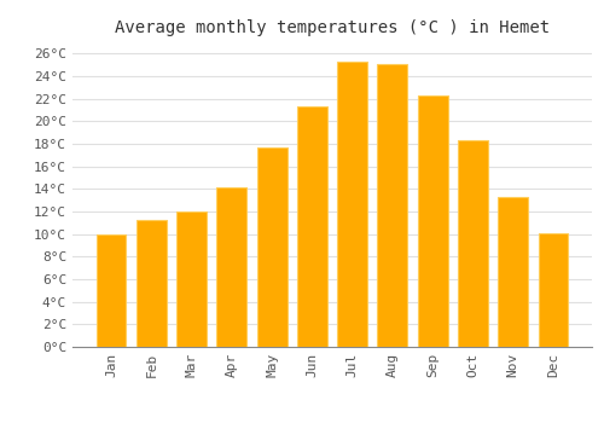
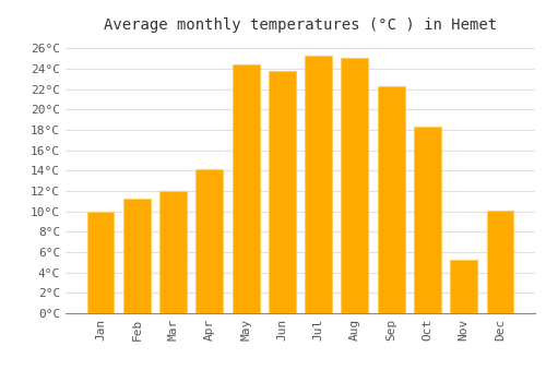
May: 17.7°C -> 24.4°C
Jun: 21.3°C -> 23.8°C
Nov: 13.3°C -> 5.2°C
